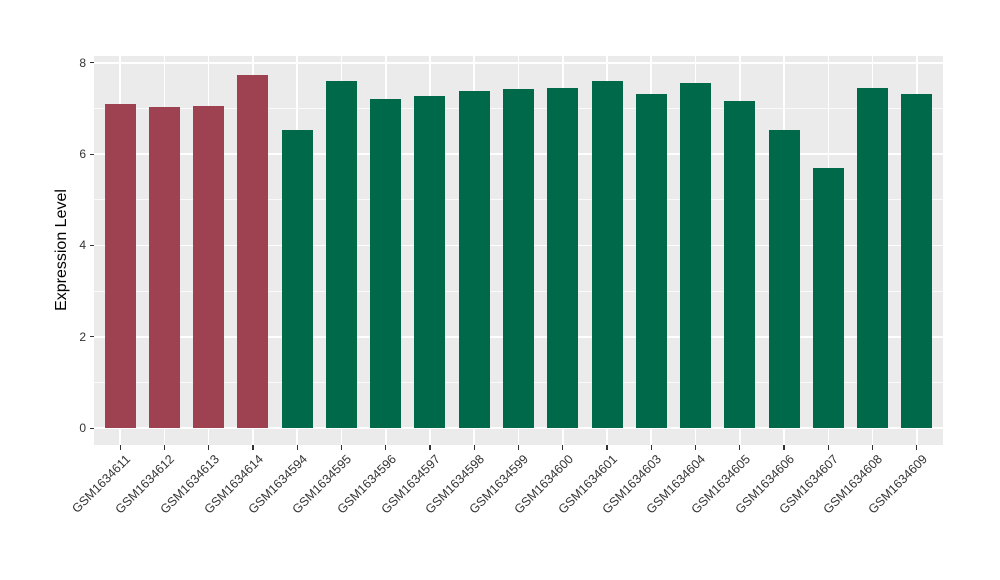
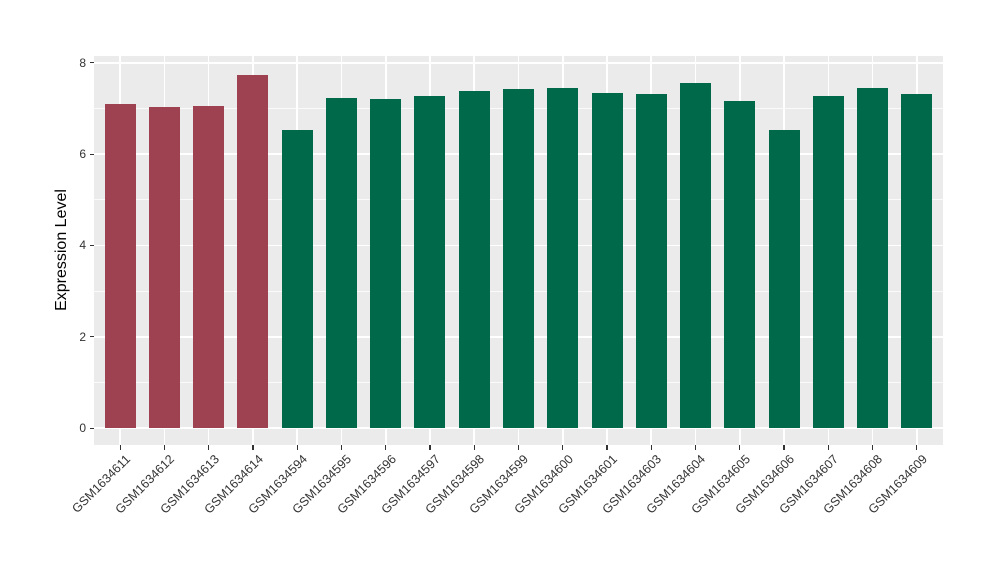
GSM1634595: 7.6 -> 7.2
GSM1634601: 7.6 -> 7.3
GSM1634607: 5.7 -> 7.3
